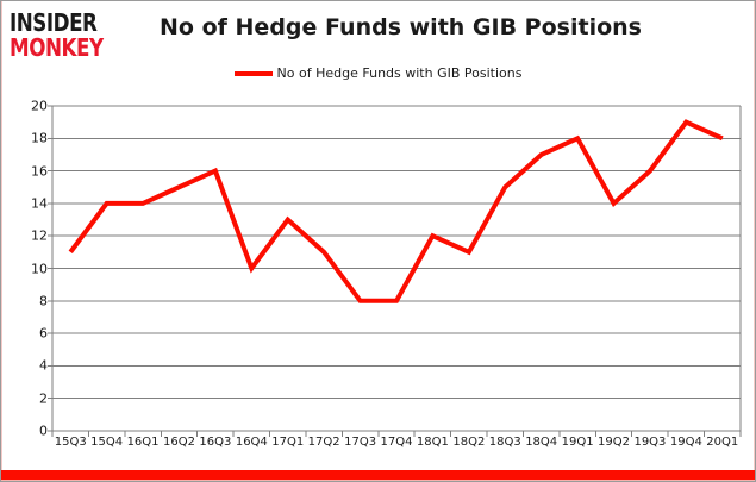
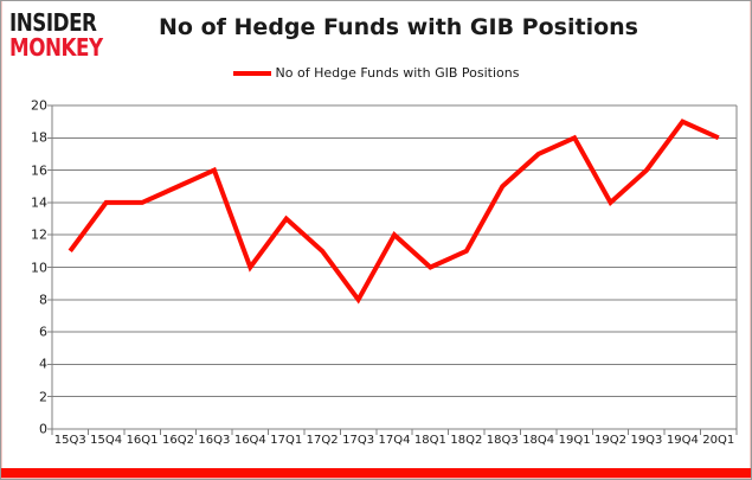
17Q4: 8 -> 12
18Q1: 12 -> 10
